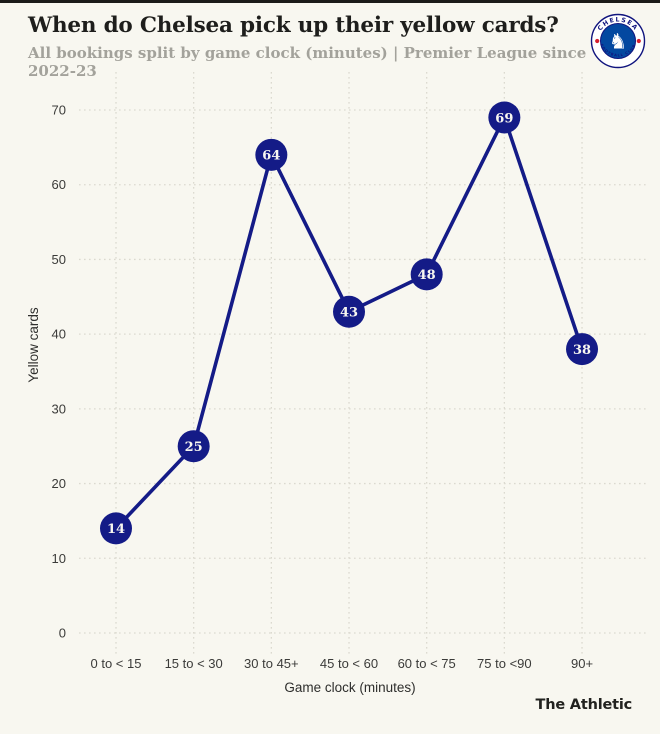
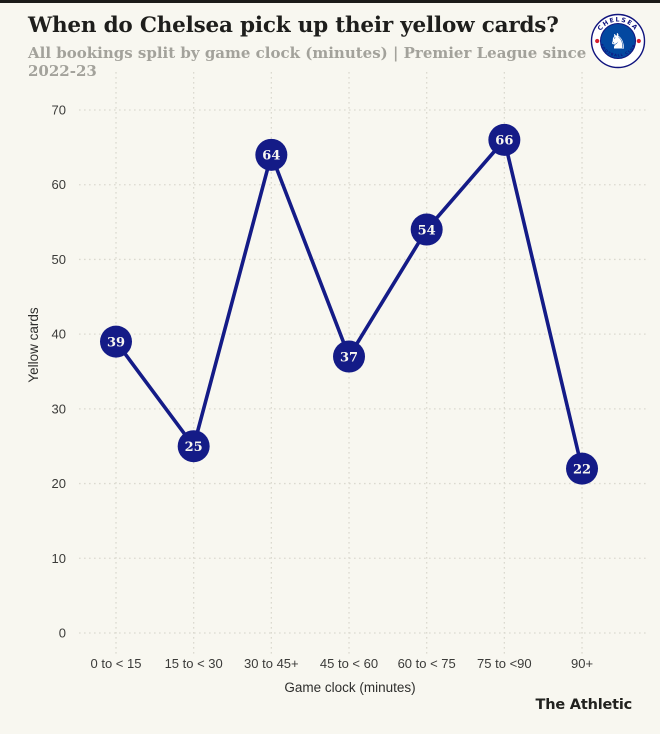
0 to < 15: 14 -> 39
45 to < 60: 43 -> 37
60 to < 75: 48 -> 54
75 to <90: 69 -> 66
90+: 38 -> 22
